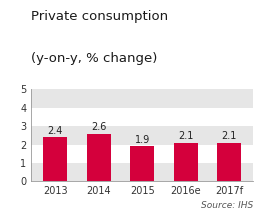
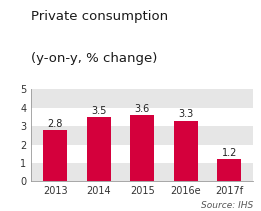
2013: 2.4 -> 2.8
2014: 2.6 -> 3.5
2015: 1.9 -> 3.6
2016e: 2.1 -> 3.3
2017f: 2.1 -> 1.2
